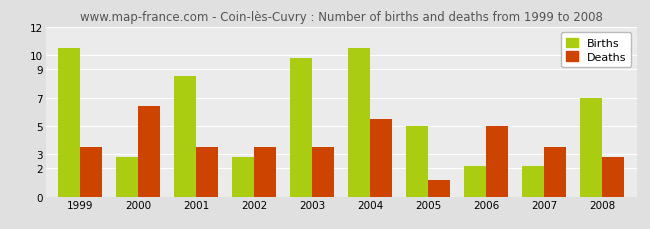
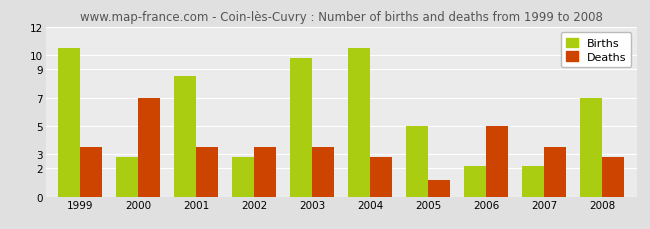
Deaths/2000: 6.4 -> 7.0
Deaths/2004: 5.5 -> 2.8
